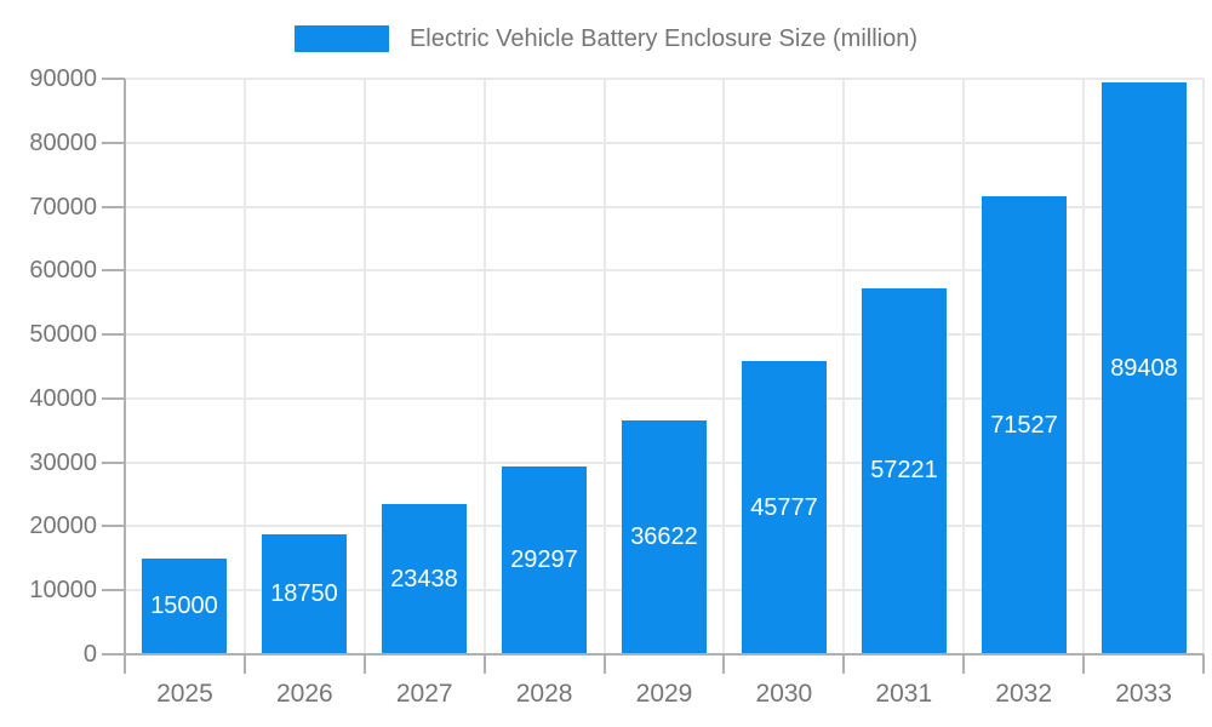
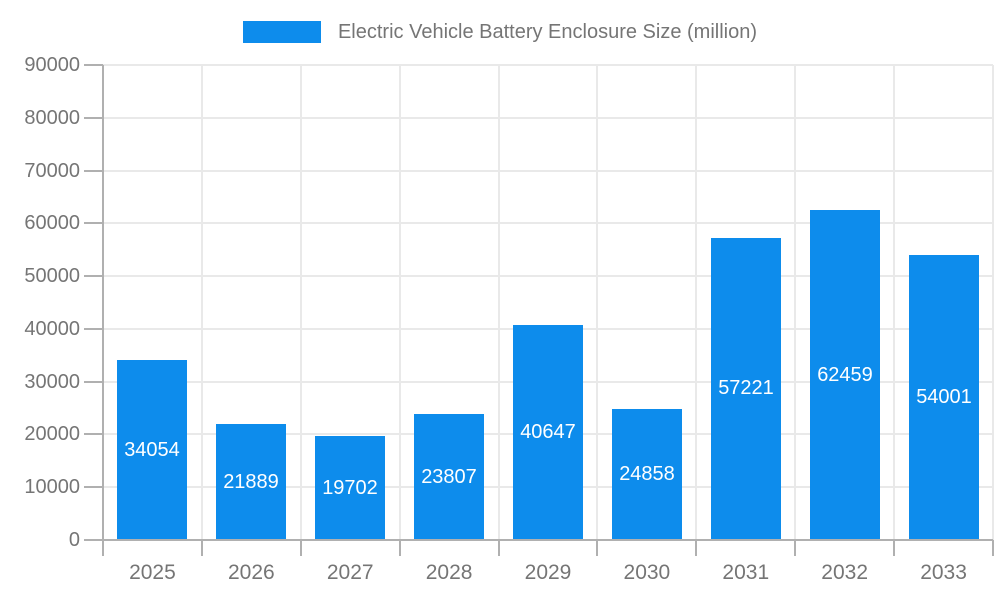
2025: 15000 -> 34054
2026: 18750 -> 21889
2027: 23438 -> 19702
2028: 29297 -> 23807
2029: 36622 -> 40647
2030: 45777 -> 24858
2032: 71527 -> 62459
2033: 89408 -> 54001
